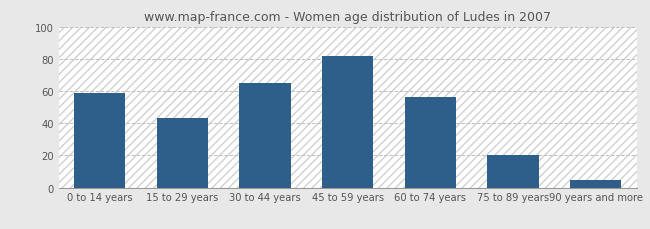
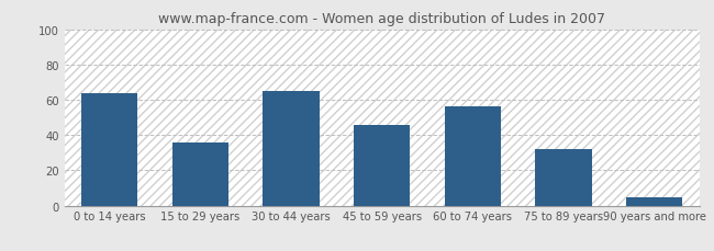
0 to 14 years: 59 -> 64
15 to 29 years: 43 -> 36
45 to 59 years: 82 -> 46
75 to 89 years: 20 -> 32
